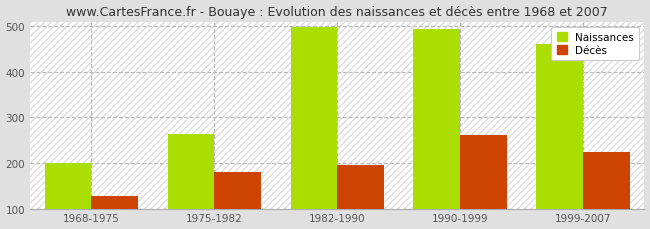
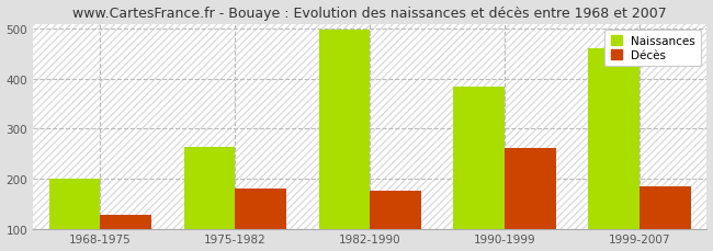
Décès/1982-1990: 196 -> 175
Naissances/1990-1999: 493 -> 385
Décès/1999-2007: 225 -> 185
